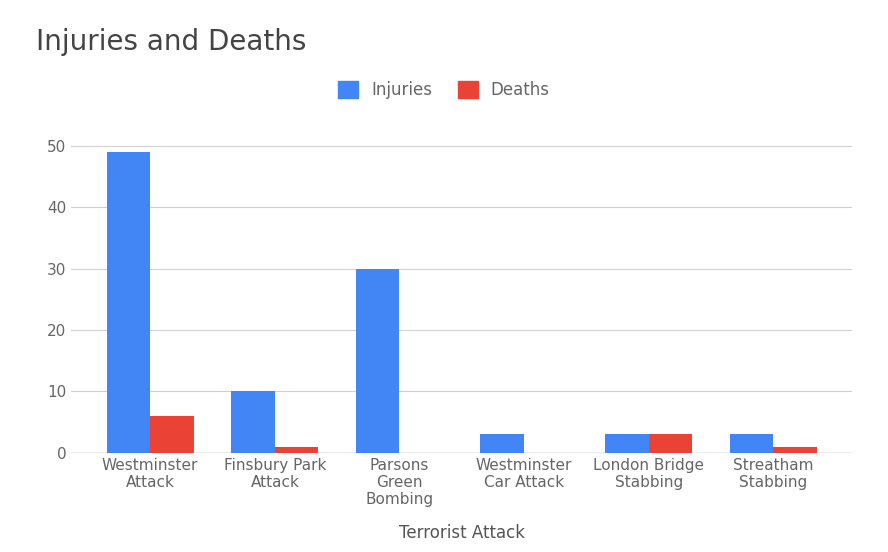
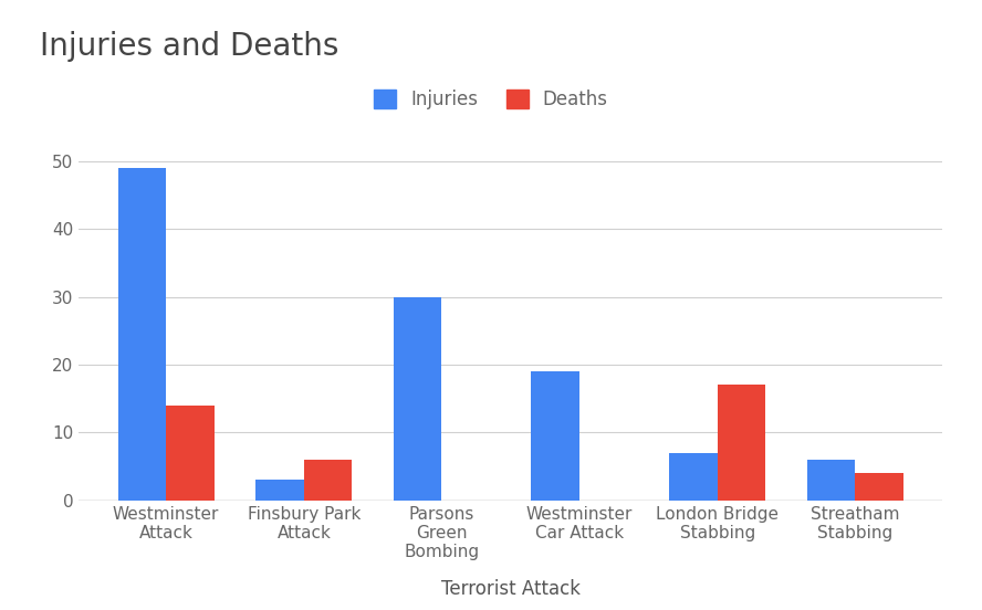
Deaths/Westminster Attack: 6 -> 14
Injuries/Finsbury Park Attack: 10 -> 3
Deaths/Finsbury Park Attack: 1 -> 6
Injuries/Westminster Car Attack: 3 -> 19
Injuries/London Bridge Stabbing: 3 -> 7
Deaths/London Bridge Stabbing: 3 -> 17
Injuries/Streatham Stabbing: 3 -> 6
Deaths/Streatham Stabbing: 1 -> 4
